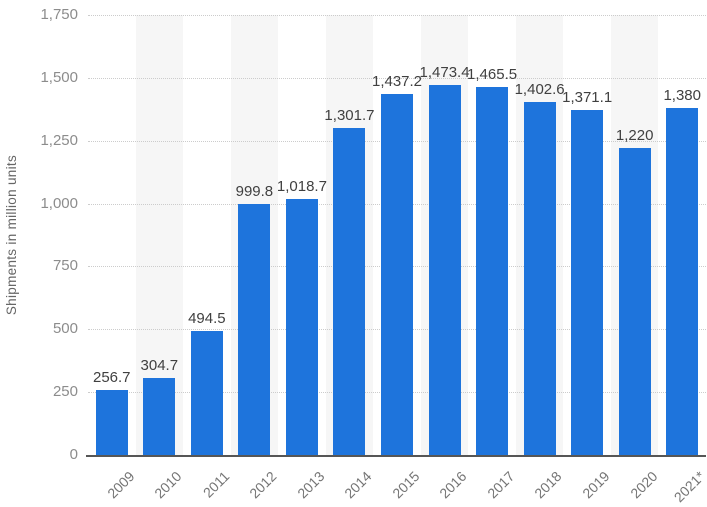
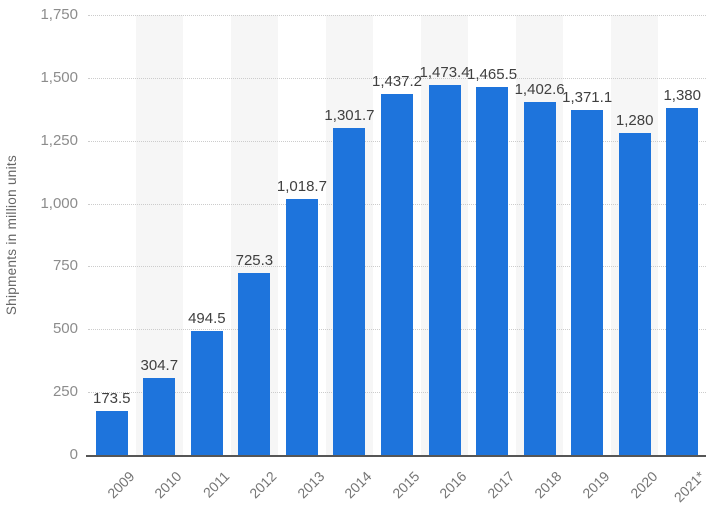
2009: 256.7 -> 173.5
2012: 999.8 -> 725.3
2020: 1,220 -> 1,280
